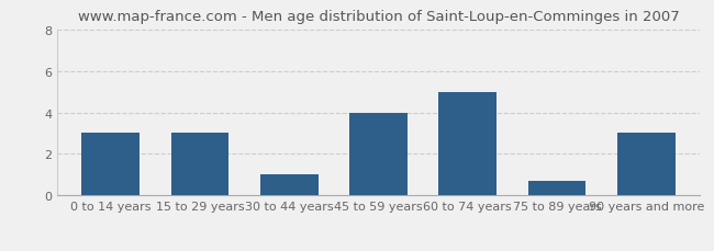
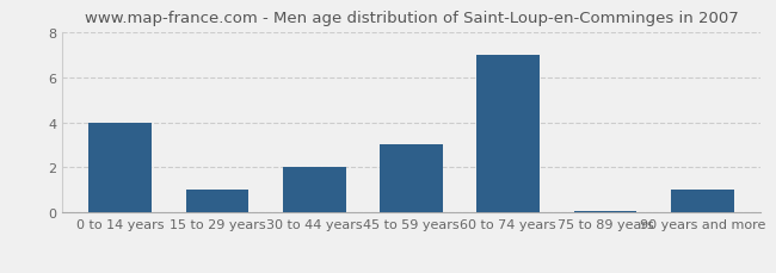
0 to 14 years: 3.0 -> 4.0
15 to 29 years: 3.0 -> 1.0
30 to 44 years: 1.0 -> 2.0
45 to 59 years: 4.0 -> 3.0
60 to 74 years: 5.0 -> 7.0
75 to 89 years: 0.7 -> 0.1
90 years and more: 3.0 -> 1.0
